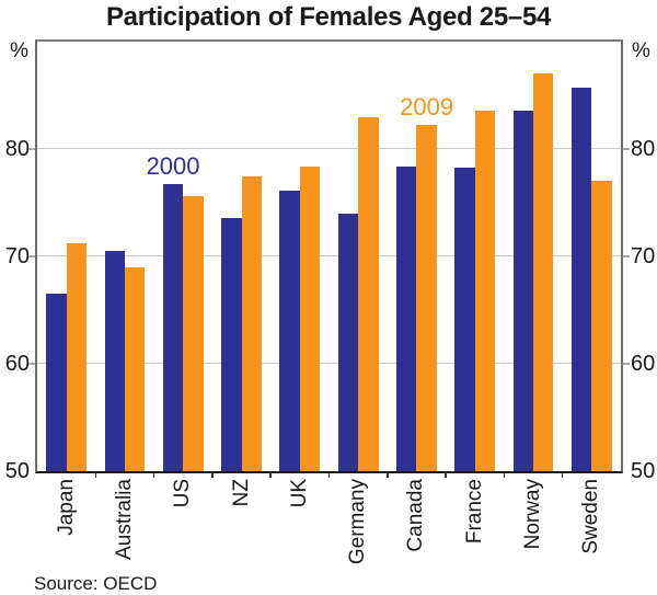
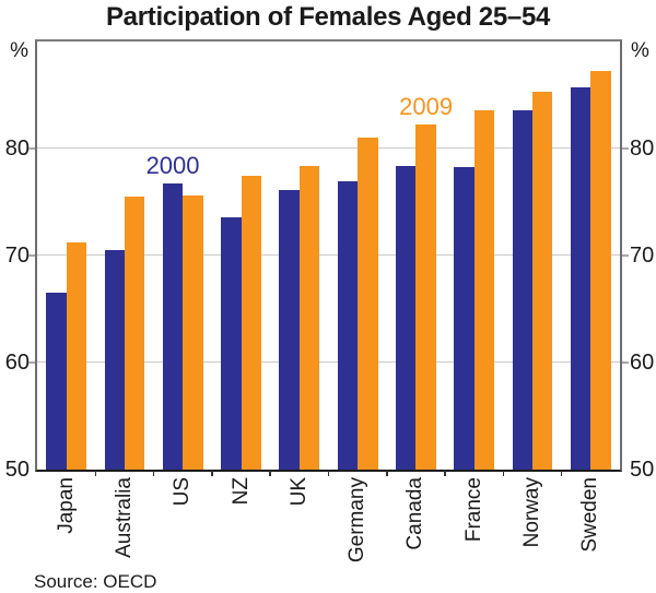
2009/Australia: 69 -> 76
2000/Germany: 74 -> 77
2009/Germany: 83 -> 81
2009/Norway: 87 -> 85
2009/Sweden: 77 -> 87
